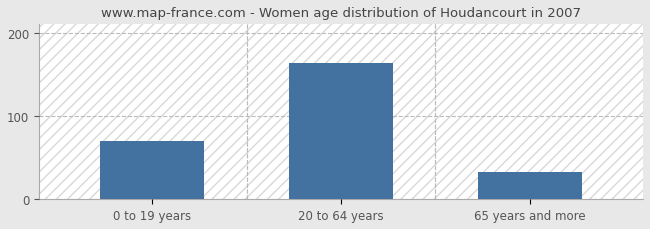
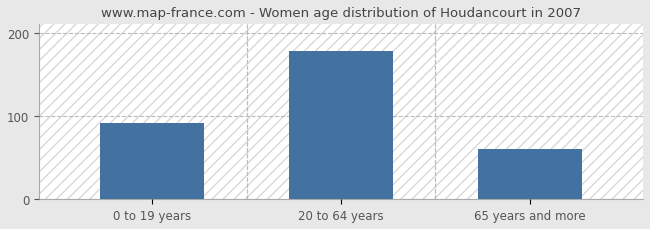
0 to 19 years: 70 -> 92
20 to 64 years: 163 -> 178
65 years and more: 33 -> 60
